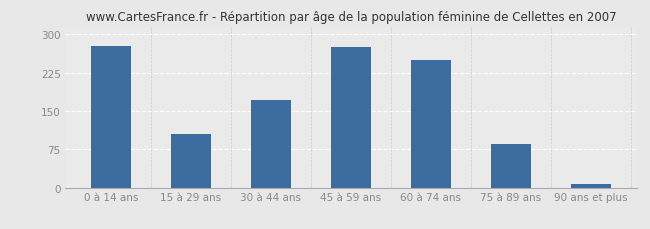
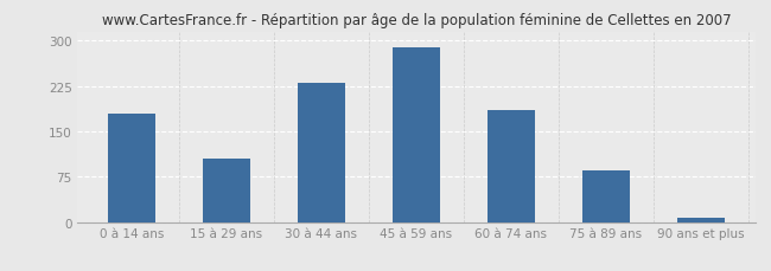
0 à 14 ans: 278 -> 180
30 à 44 ans: 172 -> 230
45 à 59 ans: 276 -> 288
60 à 74 ans: 250 -> 185
